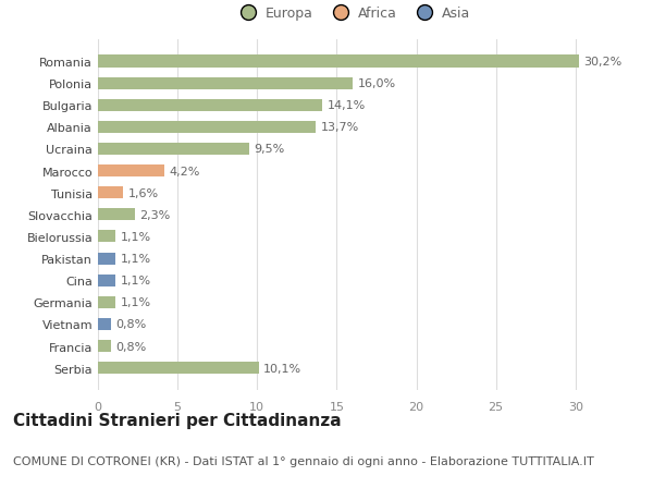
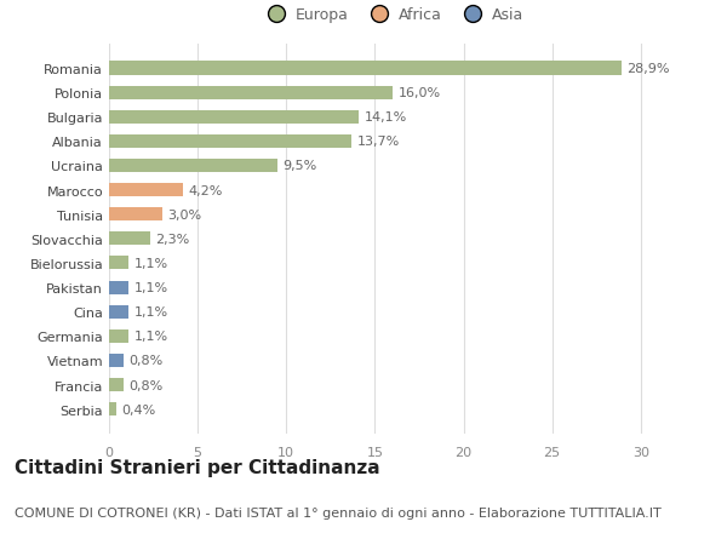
Romania: 30,2% -> 28,9%
Tunisia: 1,6% -> 3,0%
Serbia: 10,1% -> 0,4%
